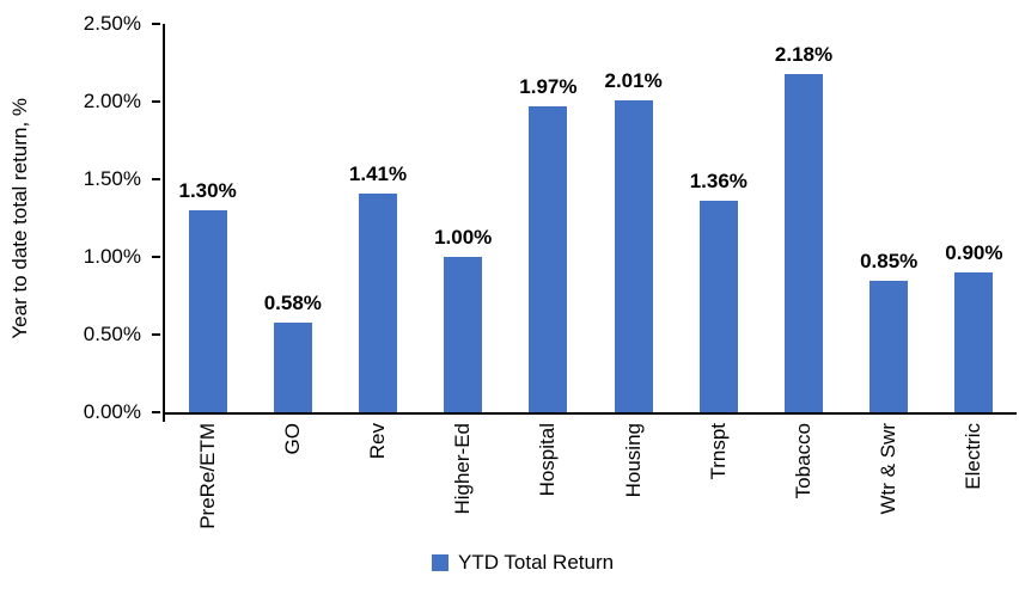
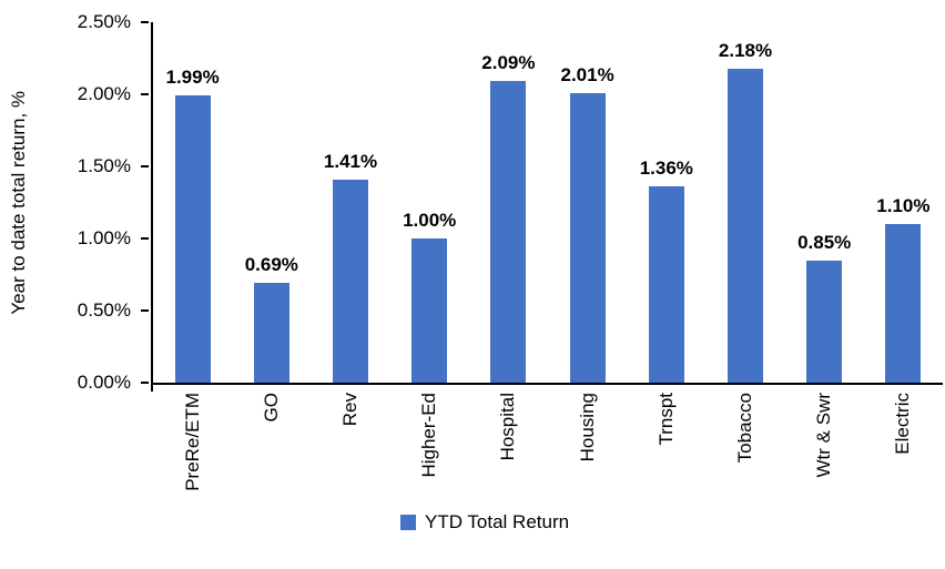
PreRe/ETM: 1.30% -> 1.99%
GO: 0.58% -> 0.69%
Hospital: 1.97% -> 2.09%
Electric: 0.90% -> 1.10%
